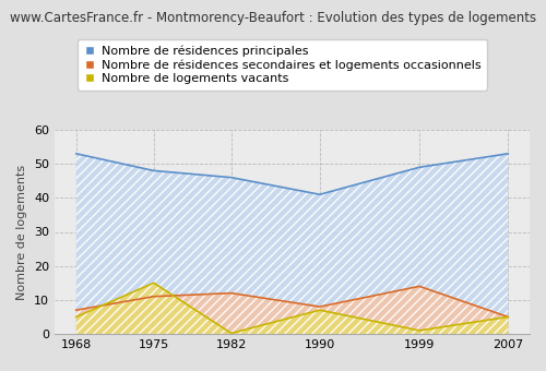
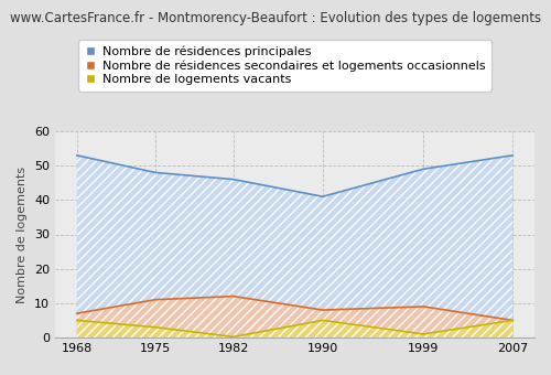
Nombre de logements vacants/1975: 15.0 -> 3.0
Nombre de logements vacants/1990: 7.0 -> 5.0
Nombre de résidences secondaires et logements occasionnels/1999: 14 -> 9
